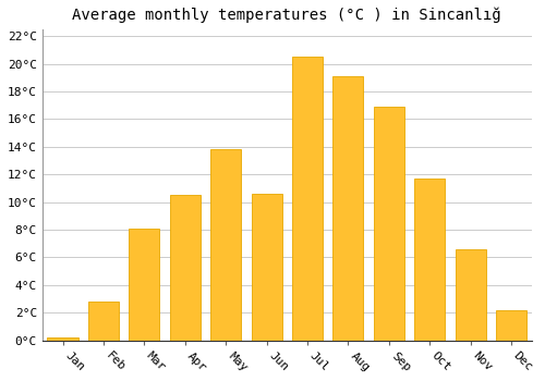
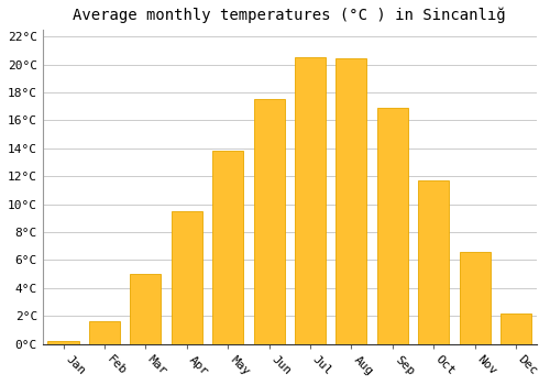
Feb: 2.8°C -> 1.6°C
Mar: 8.1°C -> 5.0°C
Apr: 10.5°C -> 9.5°C
Jun: 10.6°C -> 17.5°C
Aug: 19.1°C -> 20.4°C
